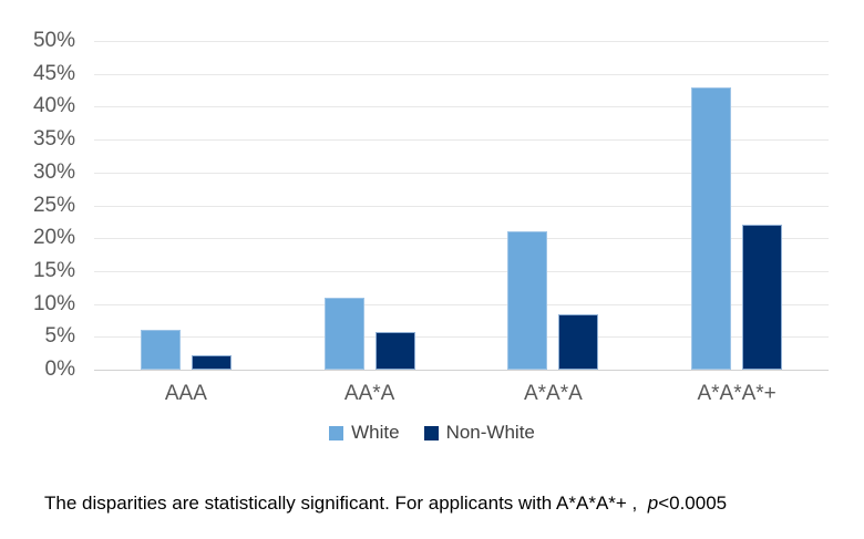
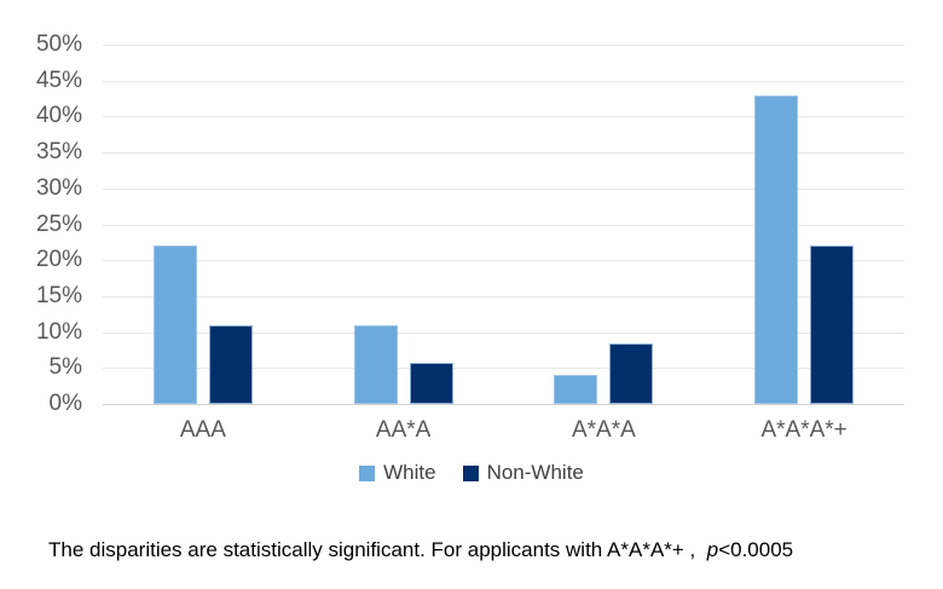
White/AAA: 6% -> 22%
Non-White/AAA: 2% -> 11%
White/A*A*A: 21% -> 4%
